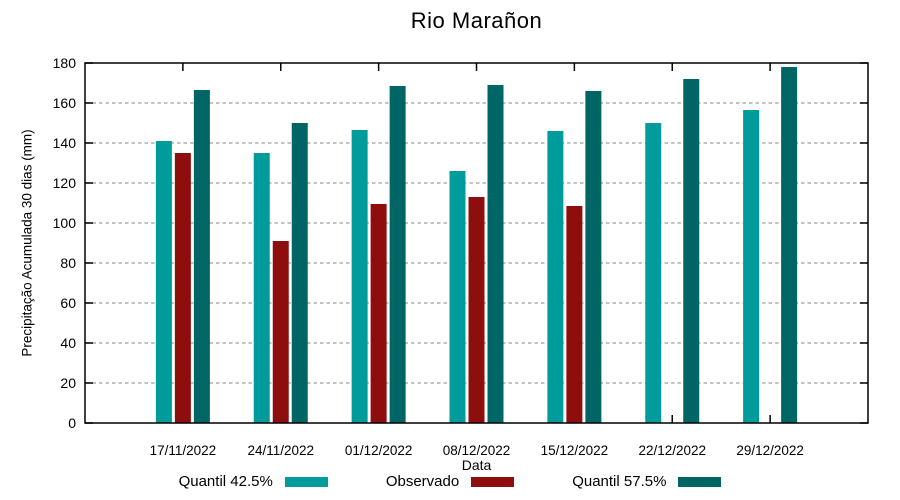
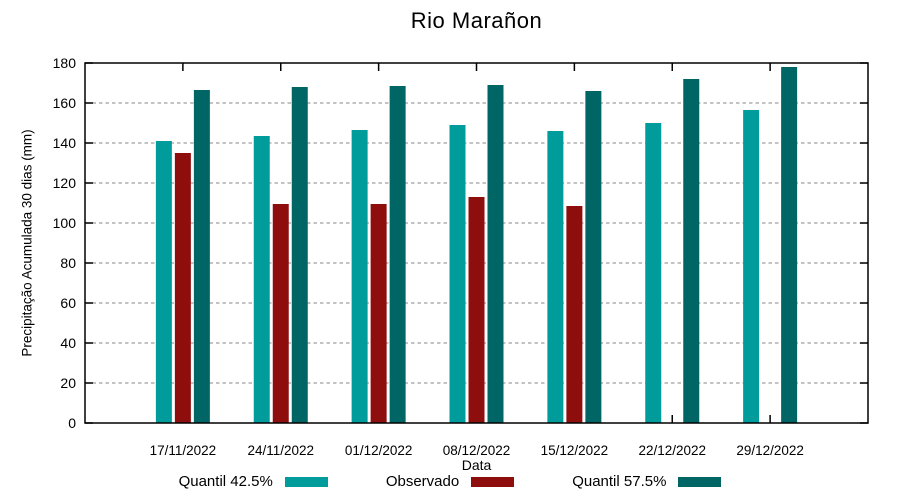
Quantil 42.5%/24/11/2022: 135 -> 144
Observado/24/11/2022: 91 -> 110
Quantil 57.5%/24/11/2022: 150 -> 168
Quantil 42.5%/08/12/2022: 126 -> 149
